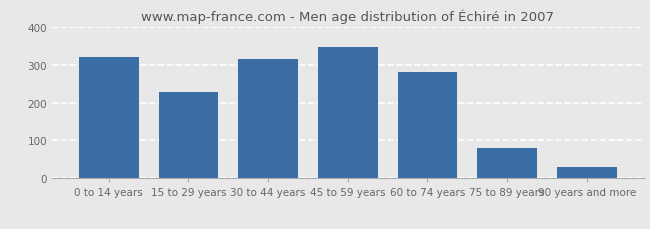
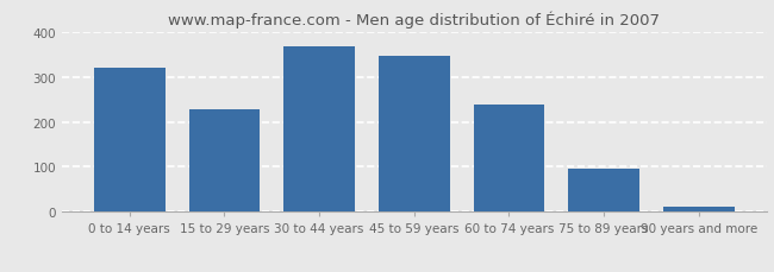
30 to 44 years: 315 -> 368
60 to 74 years: 280 -> 238
75 to 89 years: 80 -> 96
90 years and more: 30 -> 12
